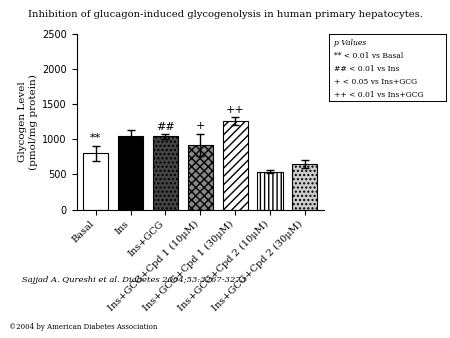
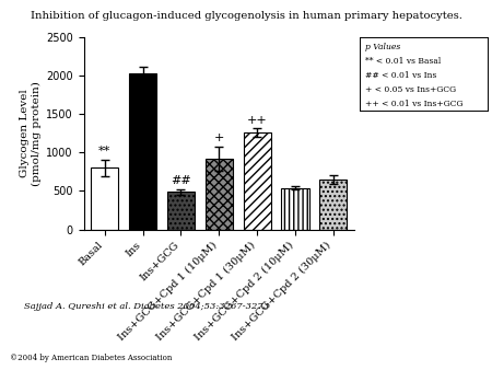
Ins: 1040 -> 2030
Ins+GCG: 1040 -> 490
